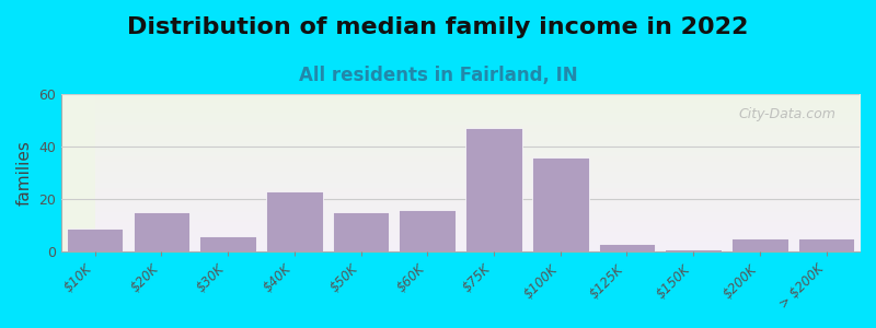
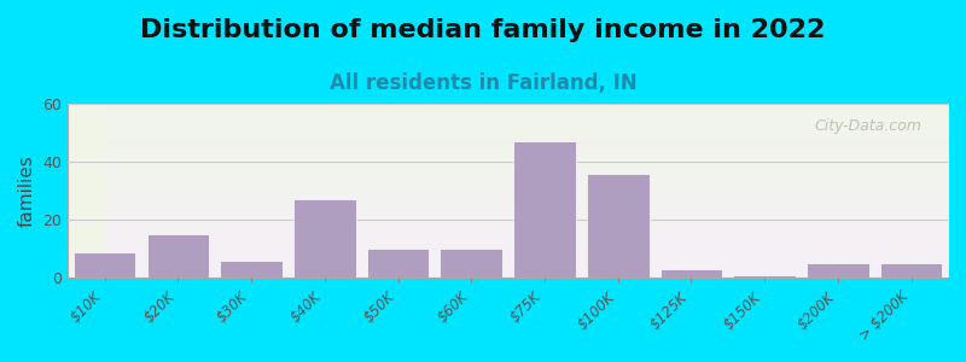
$40K: 23 -> 27
$50K: 15 -> 10
$60K: 16 -> 10
